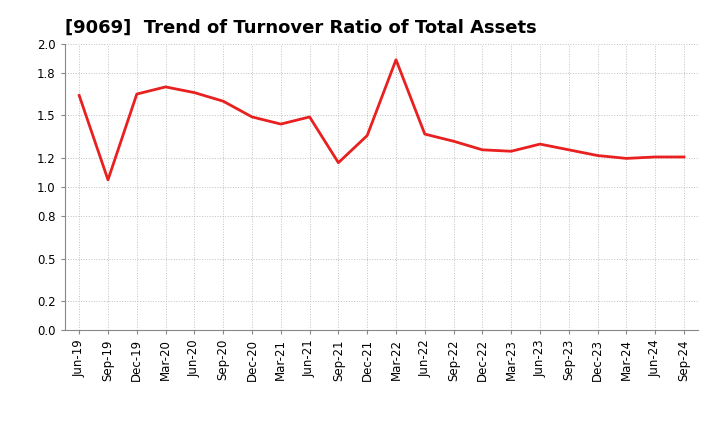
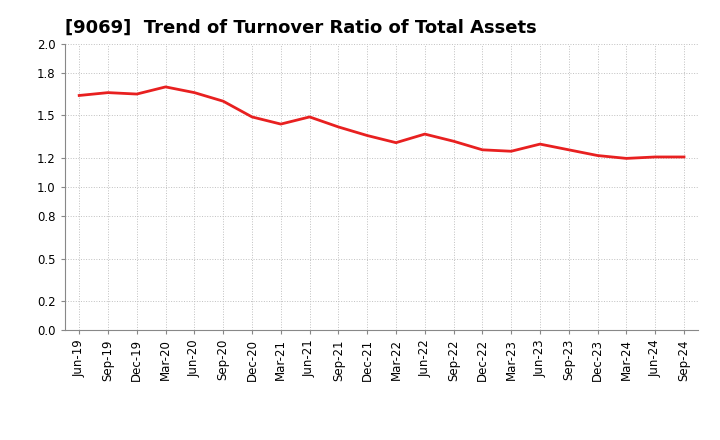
Sep-19: 1.05 -> 1.66
Sep-21: 1.17 -> 1.42
Mar-22: 1.89 -> 1.31
